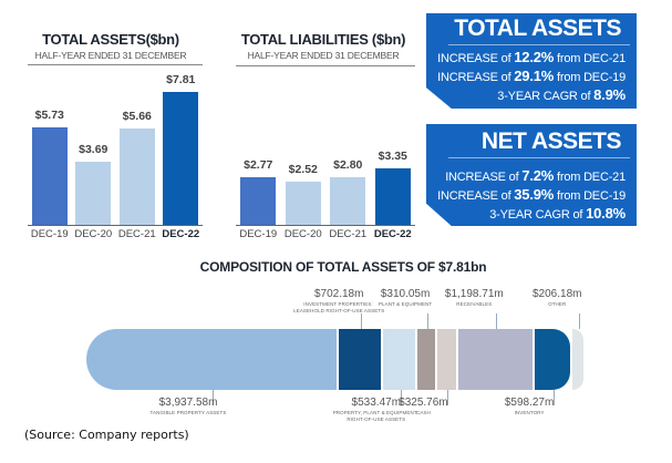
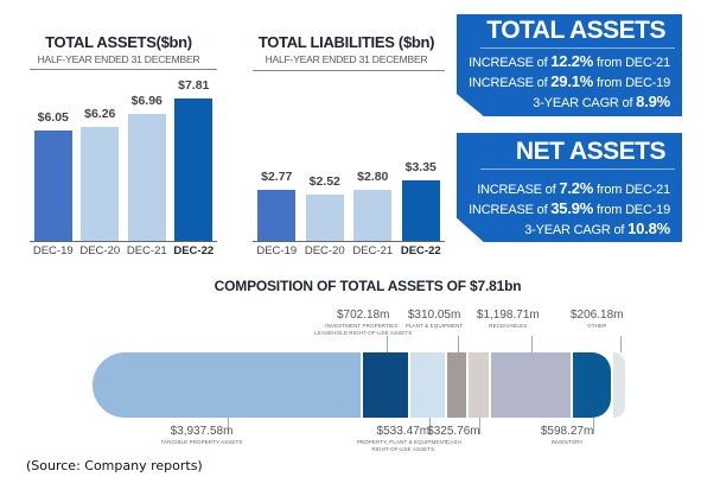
TOTAL ASSETS($bn)/DEC-19: $5.73 -> $6.05
TOTAL ASSETS($bn)/DEC-20: $3.69 -> $6.26
TOTAL ASSETS($bn)/DEC-21: $5.66 -> $6.96
